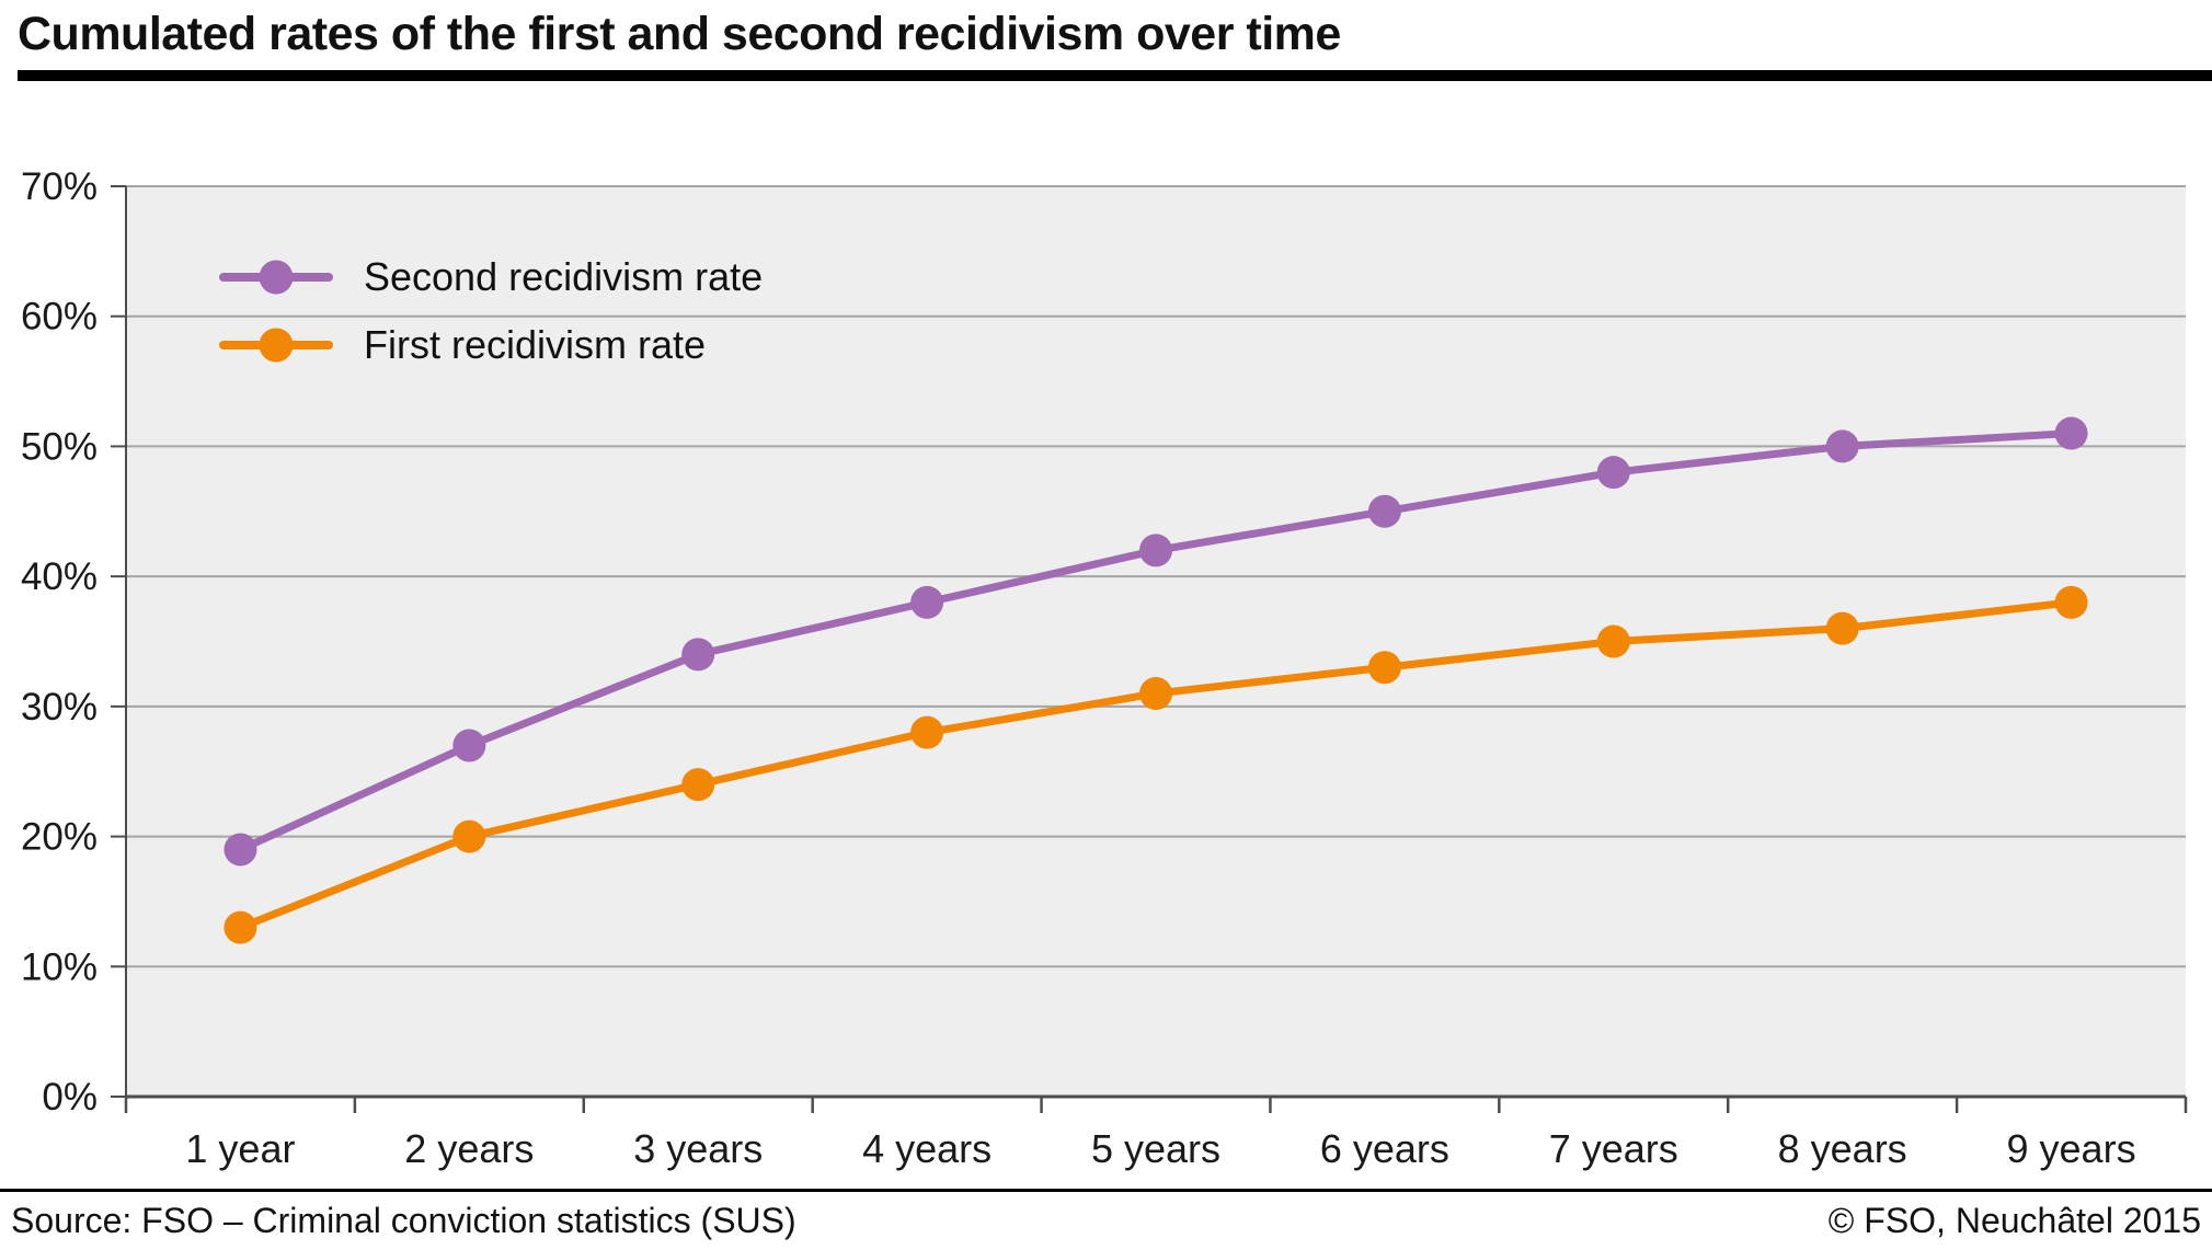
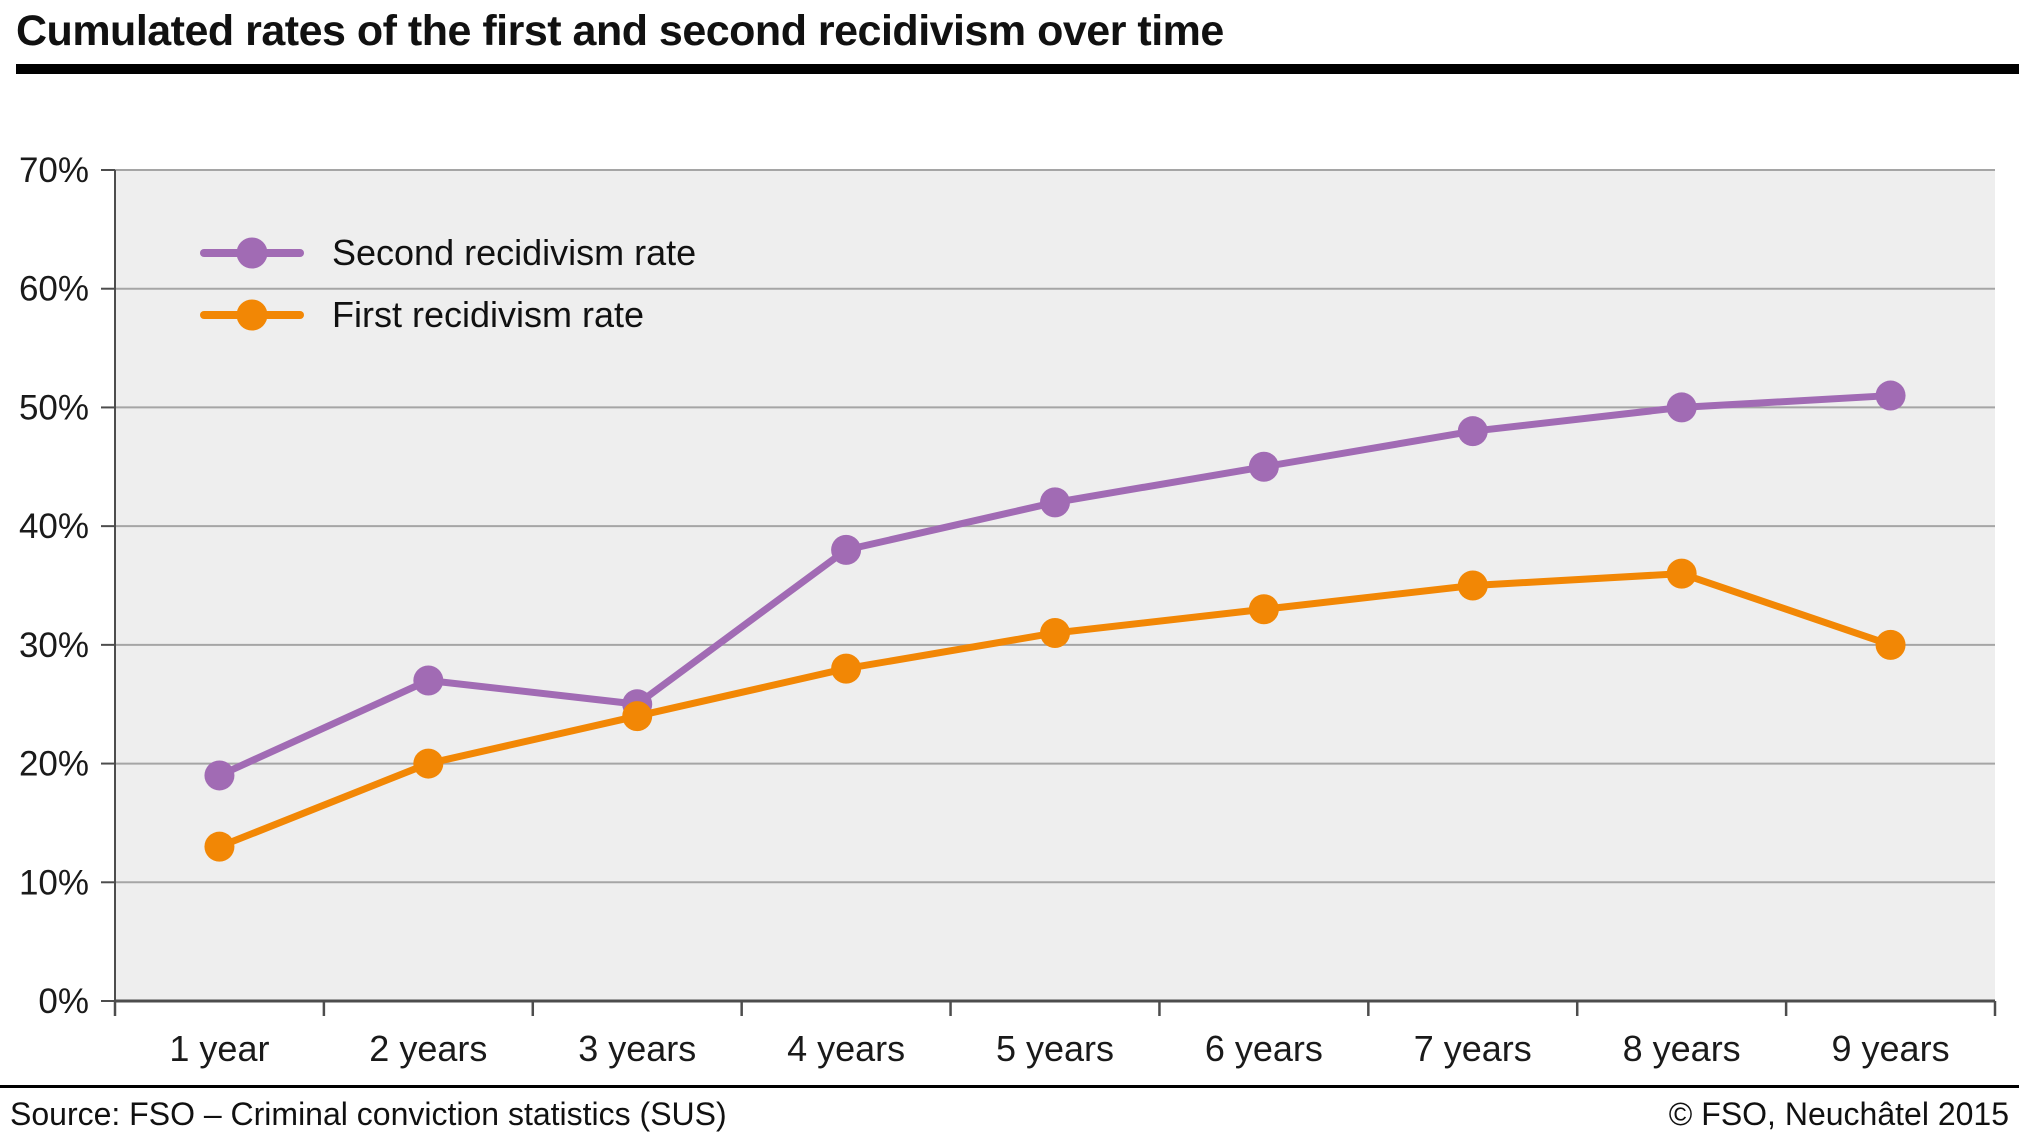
Second recidivism rate/3 years: 34% -> 25%
First recidivism rate/9 years: 38% -> 30%
